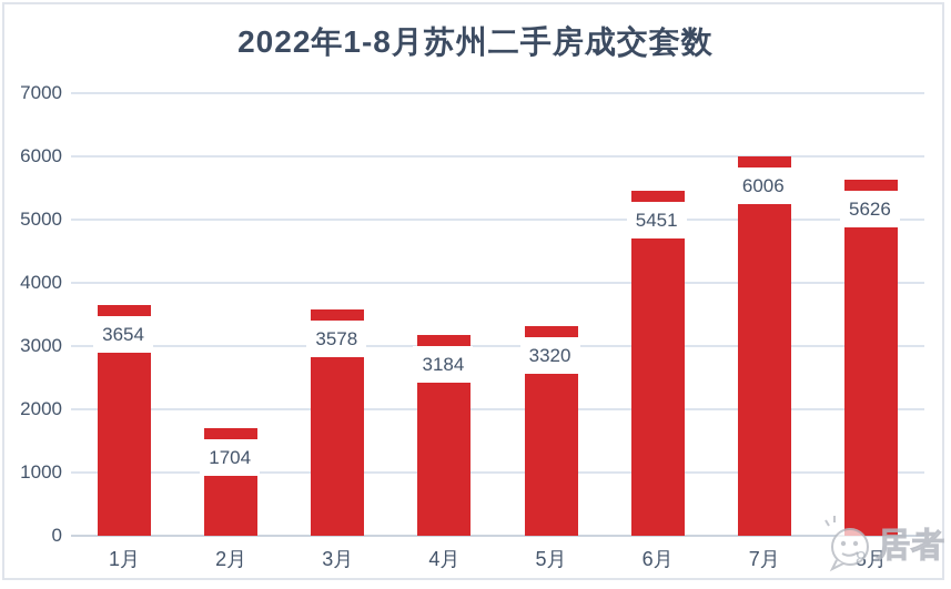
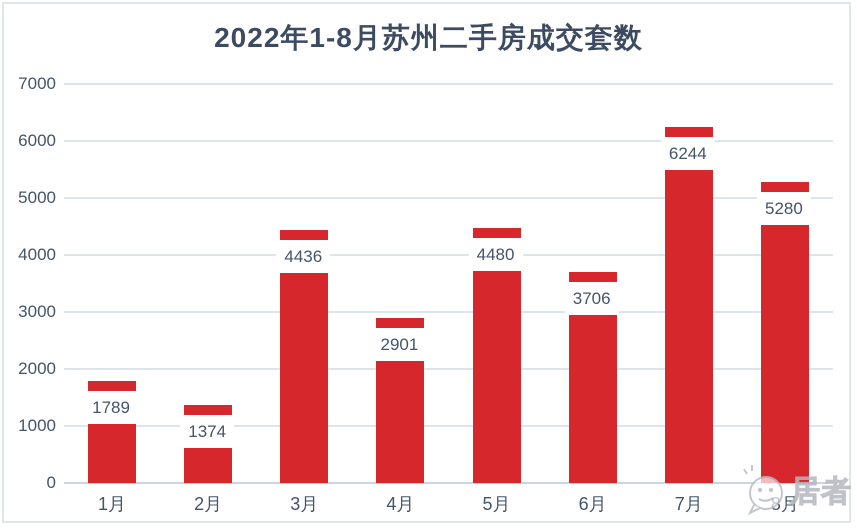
1月: 3654 -> 1789
2月: 1704 -> 1374
3月: 3578 -> 4436
4月: 3184 -> 2901
5月: 3320 -> 4480
6月: 5451 -> 3706
7月: 6006 -> 6244
8月: 5626 -> 5280
